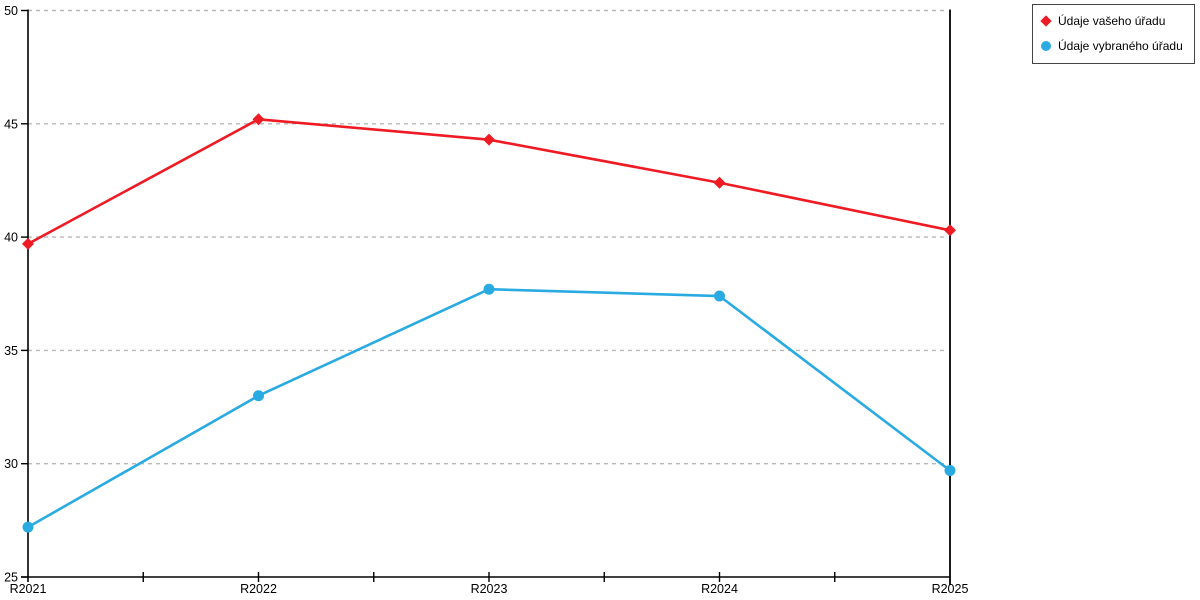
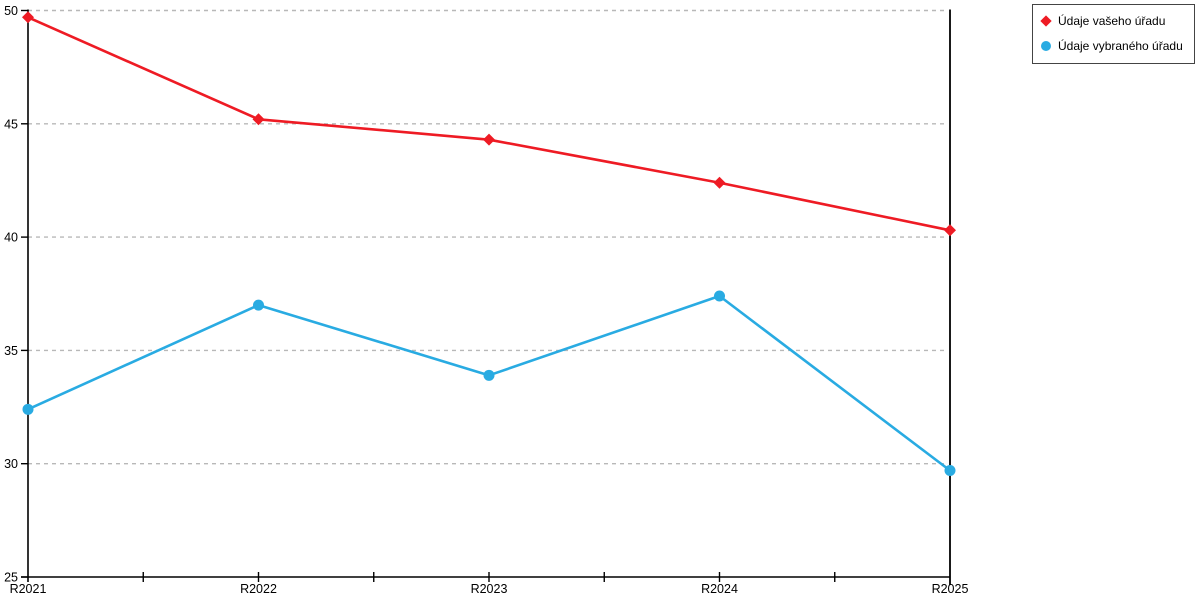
Údaje vašeho úřadu/R2021: 39.7 -> 49.7
Údaje vybraného úřadu/R2021: 27.2 -> 32.4
Údaje vybraného úřadu/R2022: 33.0 -> 37.0
Údaje vybraného úřadu/R2023: 37.7 -> 33.9
